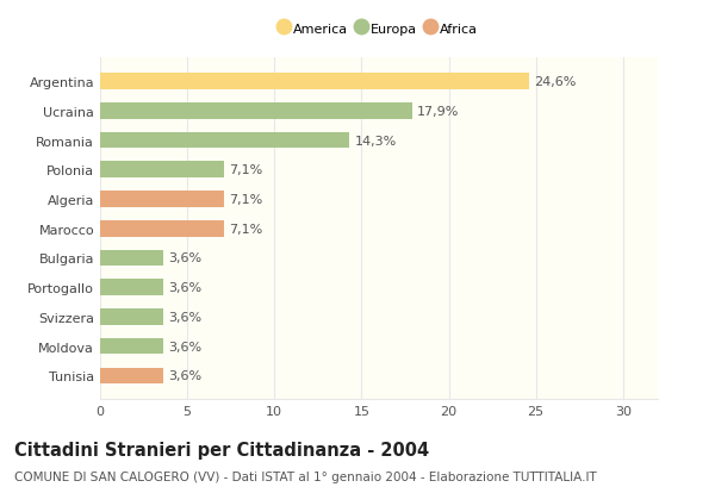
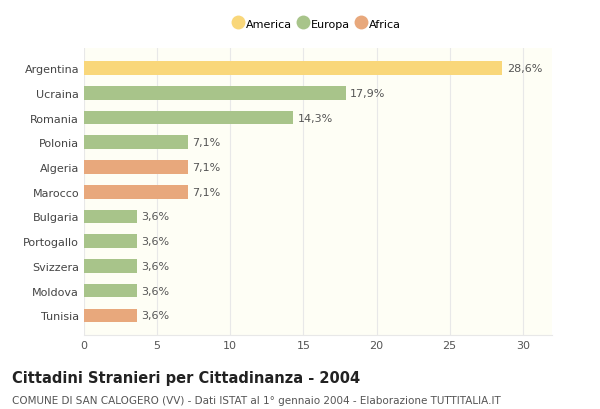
Argentina: 24,6% -> 28,6%
